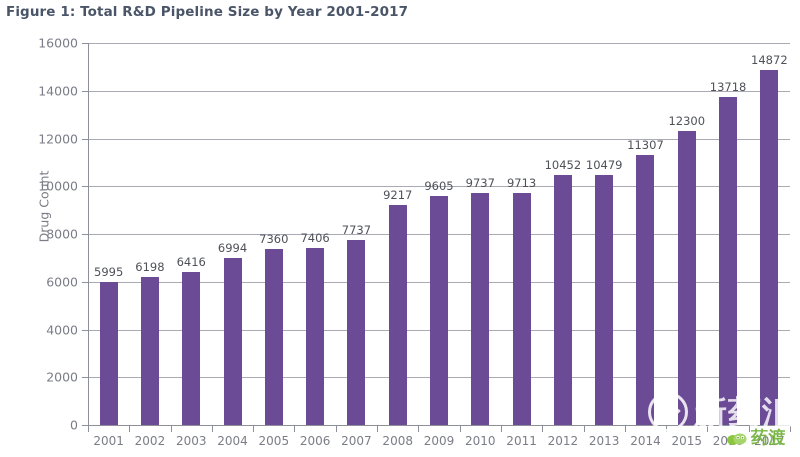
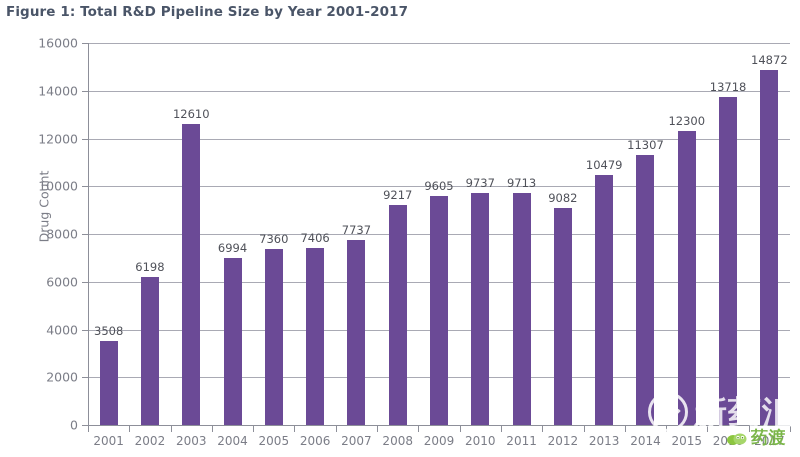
2001: 5995 -> 3508
2003: 6416 -> 12610
2012: 10452 -> 9082
